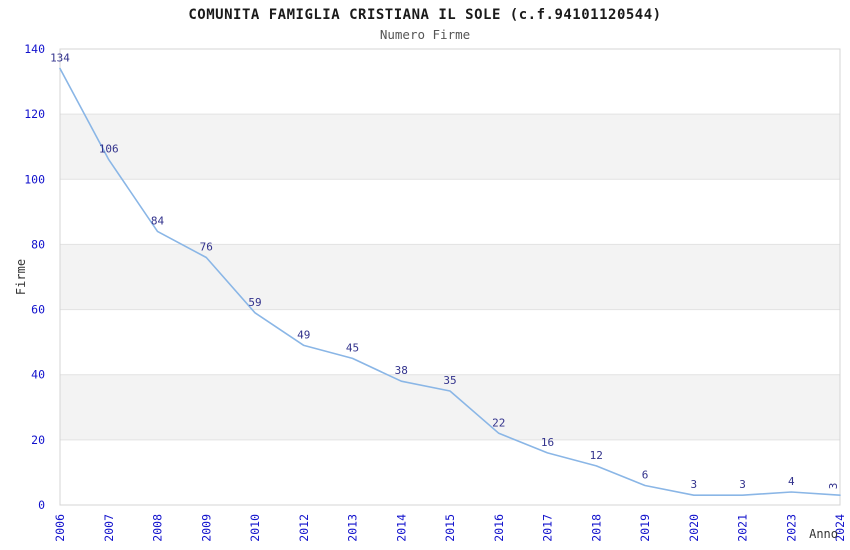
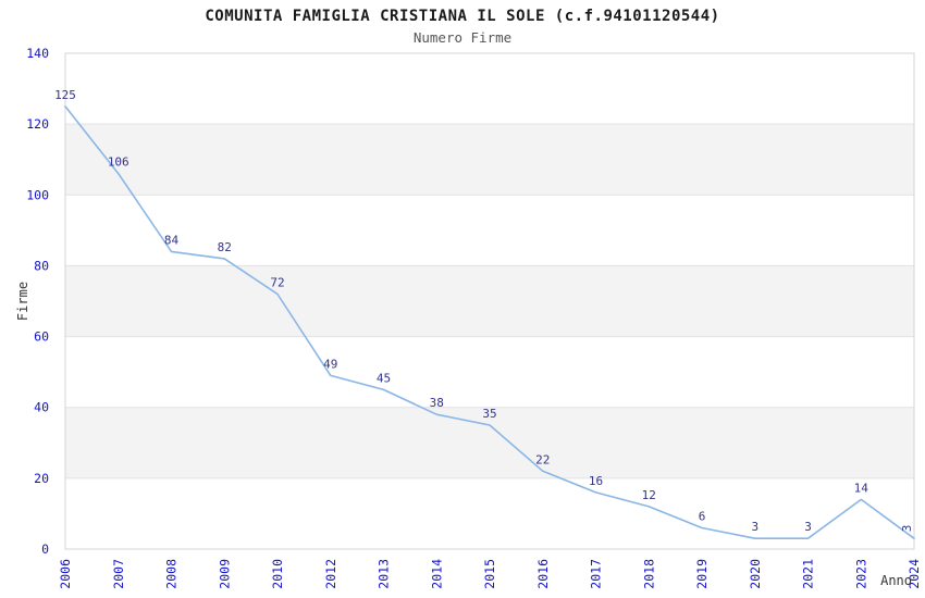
2006: 134 -> 125
2009: 76 -> 82
2010: 59 -> 72
2023: 4 -> 14
